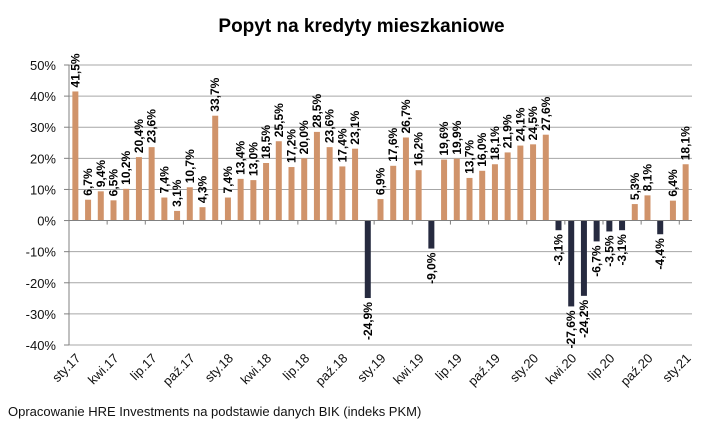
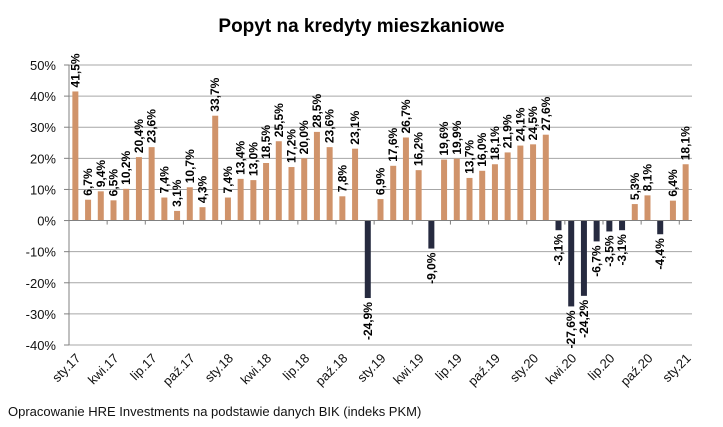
paź.18: 17,4% -> 7,8%
